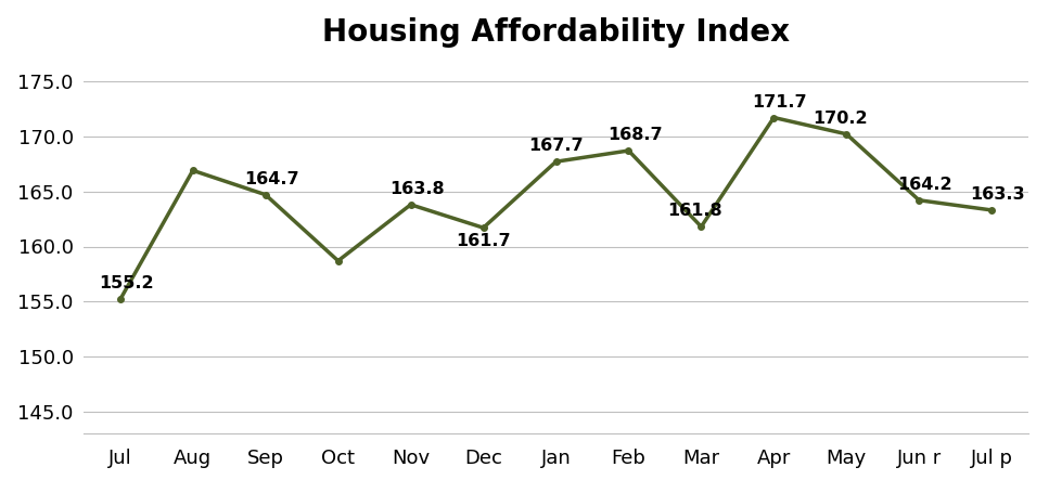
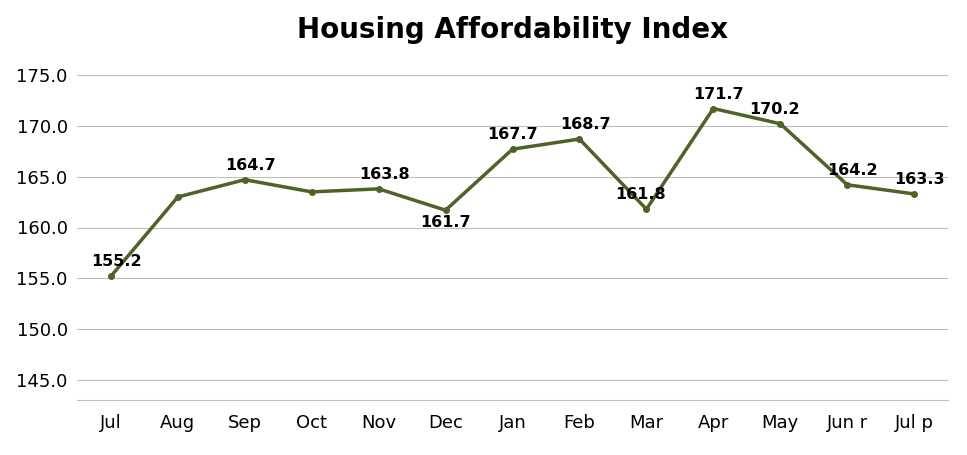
Aug: 166.9 -> 163.0
Oct: 158.7 -> 163.5
